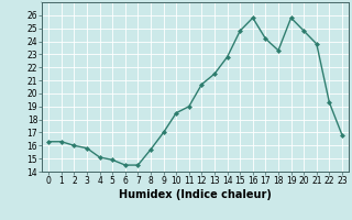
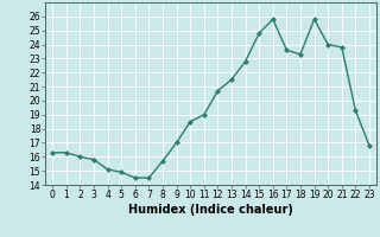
17: 24.2 -> 23.6
20: 24.8 -> 24.0
